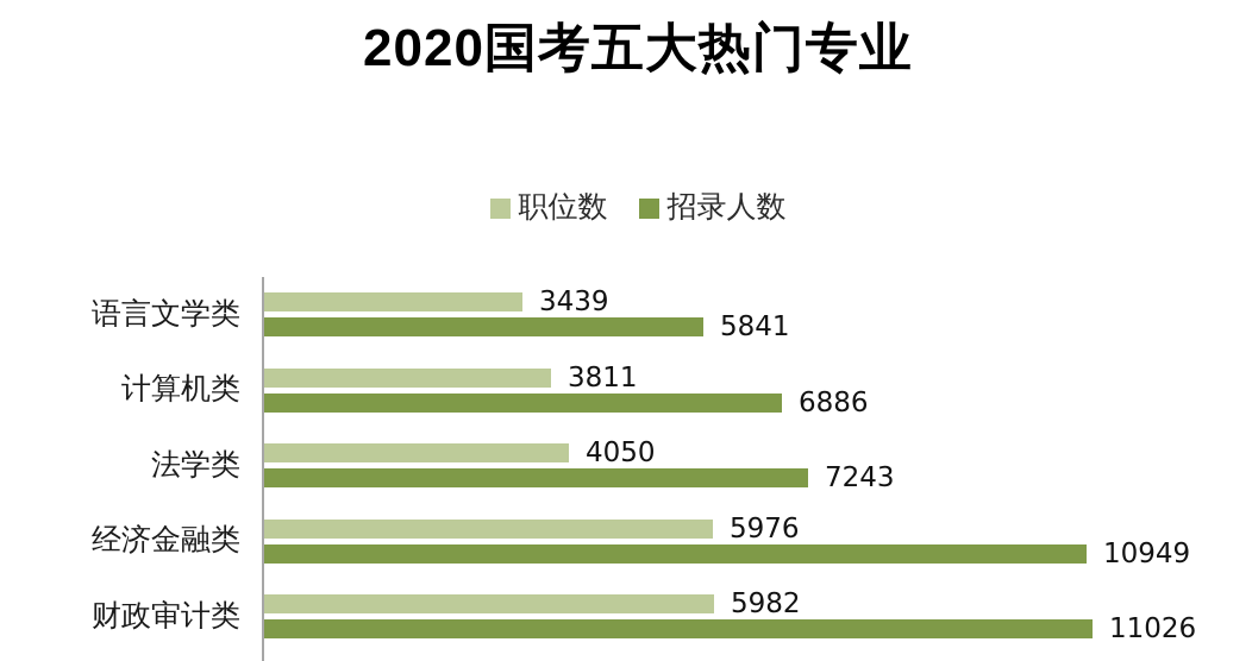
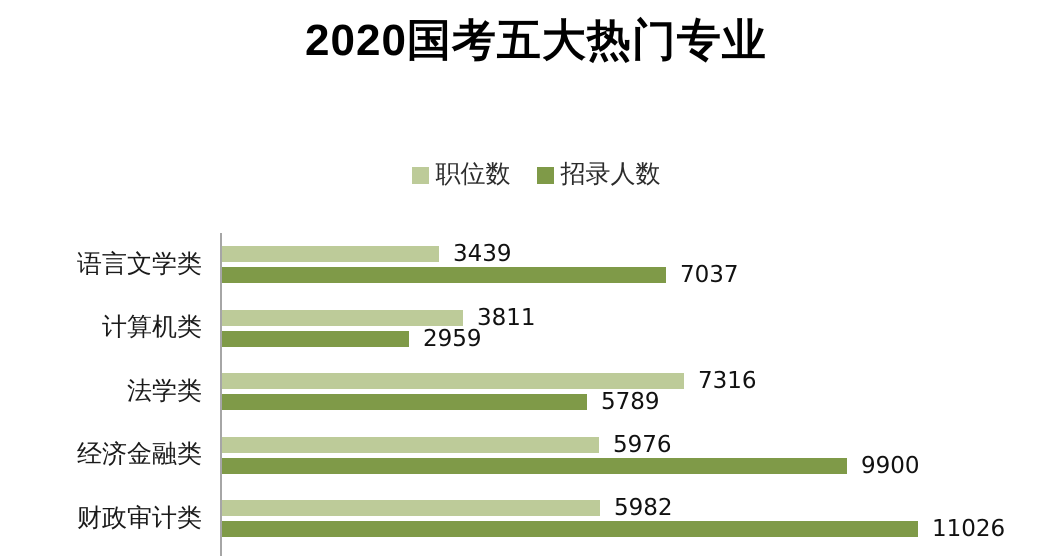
招录人数/语言文学类: 5841 -> 7037
招录人数/计算机类: 6886 -> 2959
职位数/法学类: 4050 -> 7316
招录人数/法学类: 7243 -> 5789
招录人数/经济金融类: 10949 -> 9900
